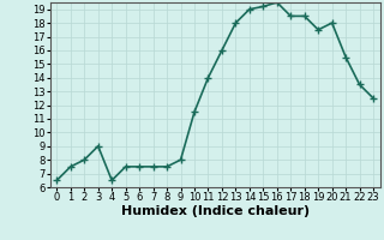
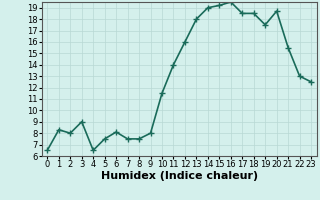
1: 7.5 -> 8.3
6: 7.5 -> 8.1
20: 18.0 -> 18.7
22: 13.5 -> 13.0
